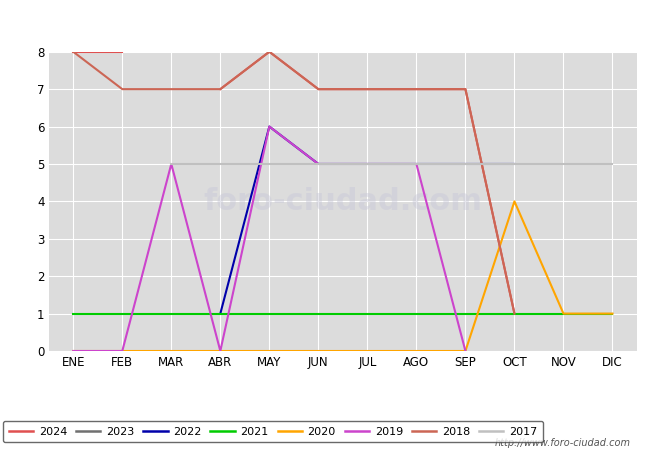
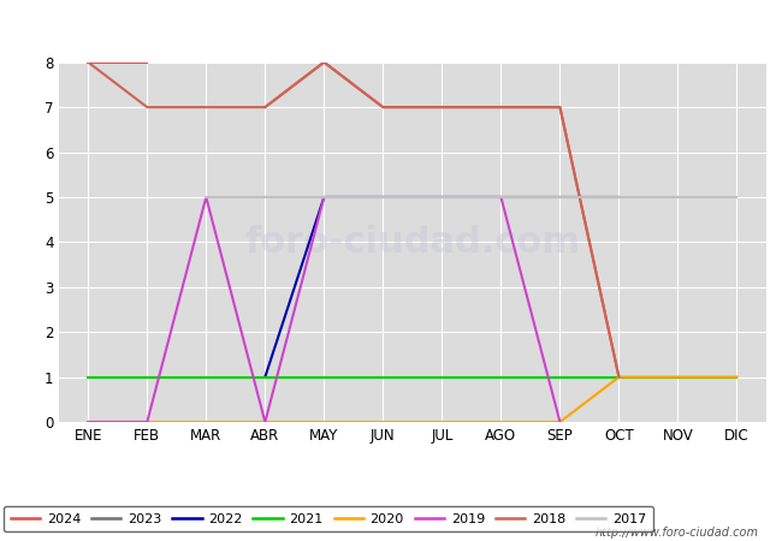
2022/MAY: 6 -> 5
2019/MAY: 6 -> 5
2020/OCT: 4 -> 1
